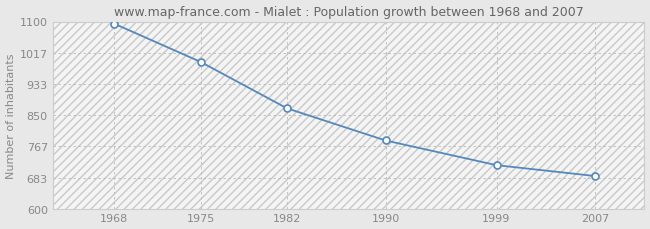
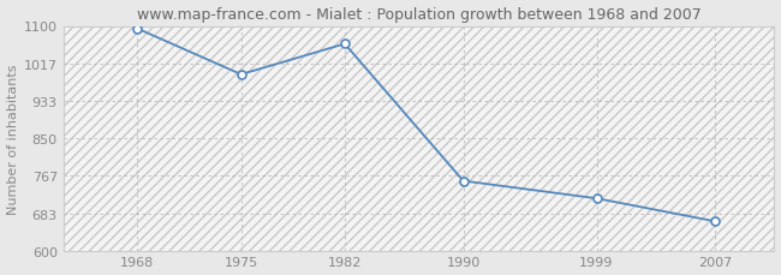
1982: 868 -> 1060
1990: 782 -> 755
2007: 687 -> 665
